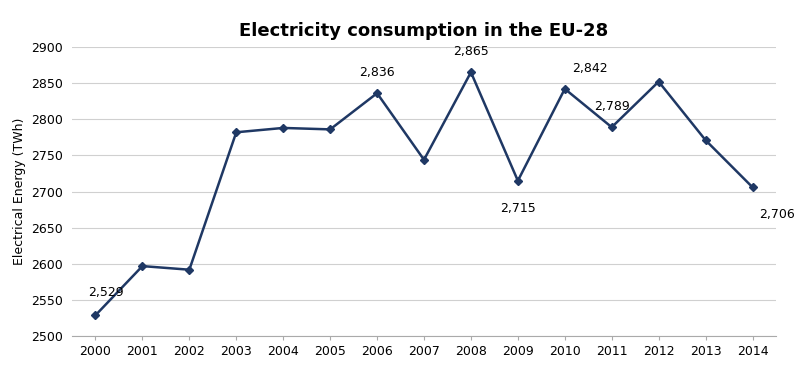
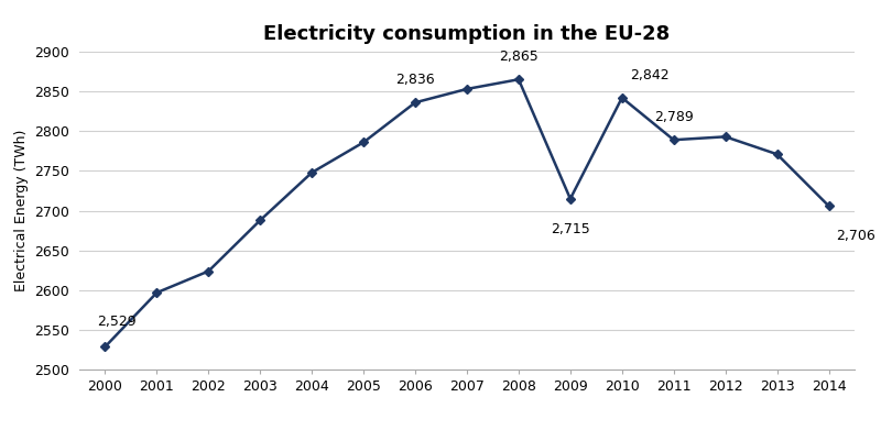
2002: 2592 -> 2624
2003: 2782 -> 2688
2004: 2788 -> 2748
2007: 2744 -> 2853
2012: 2852 -> 2793
